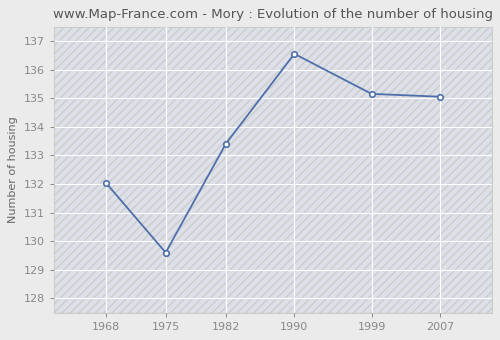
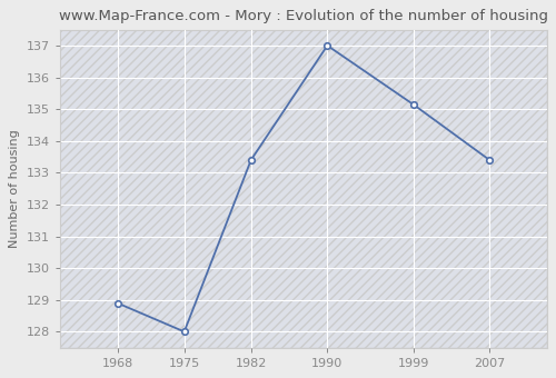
1968: 132.05 -> 128.90
1975: 129.60 -> 128.00
1990: 136.55 -> 137.00
2007: 135.05 -> 133.40
